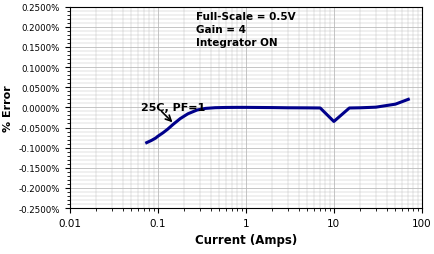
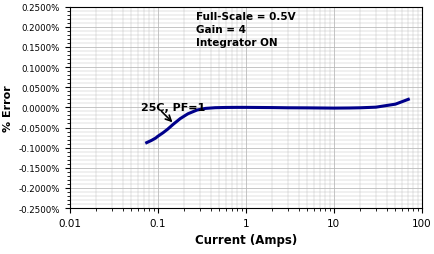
10: -0.035% -> -0.002%
